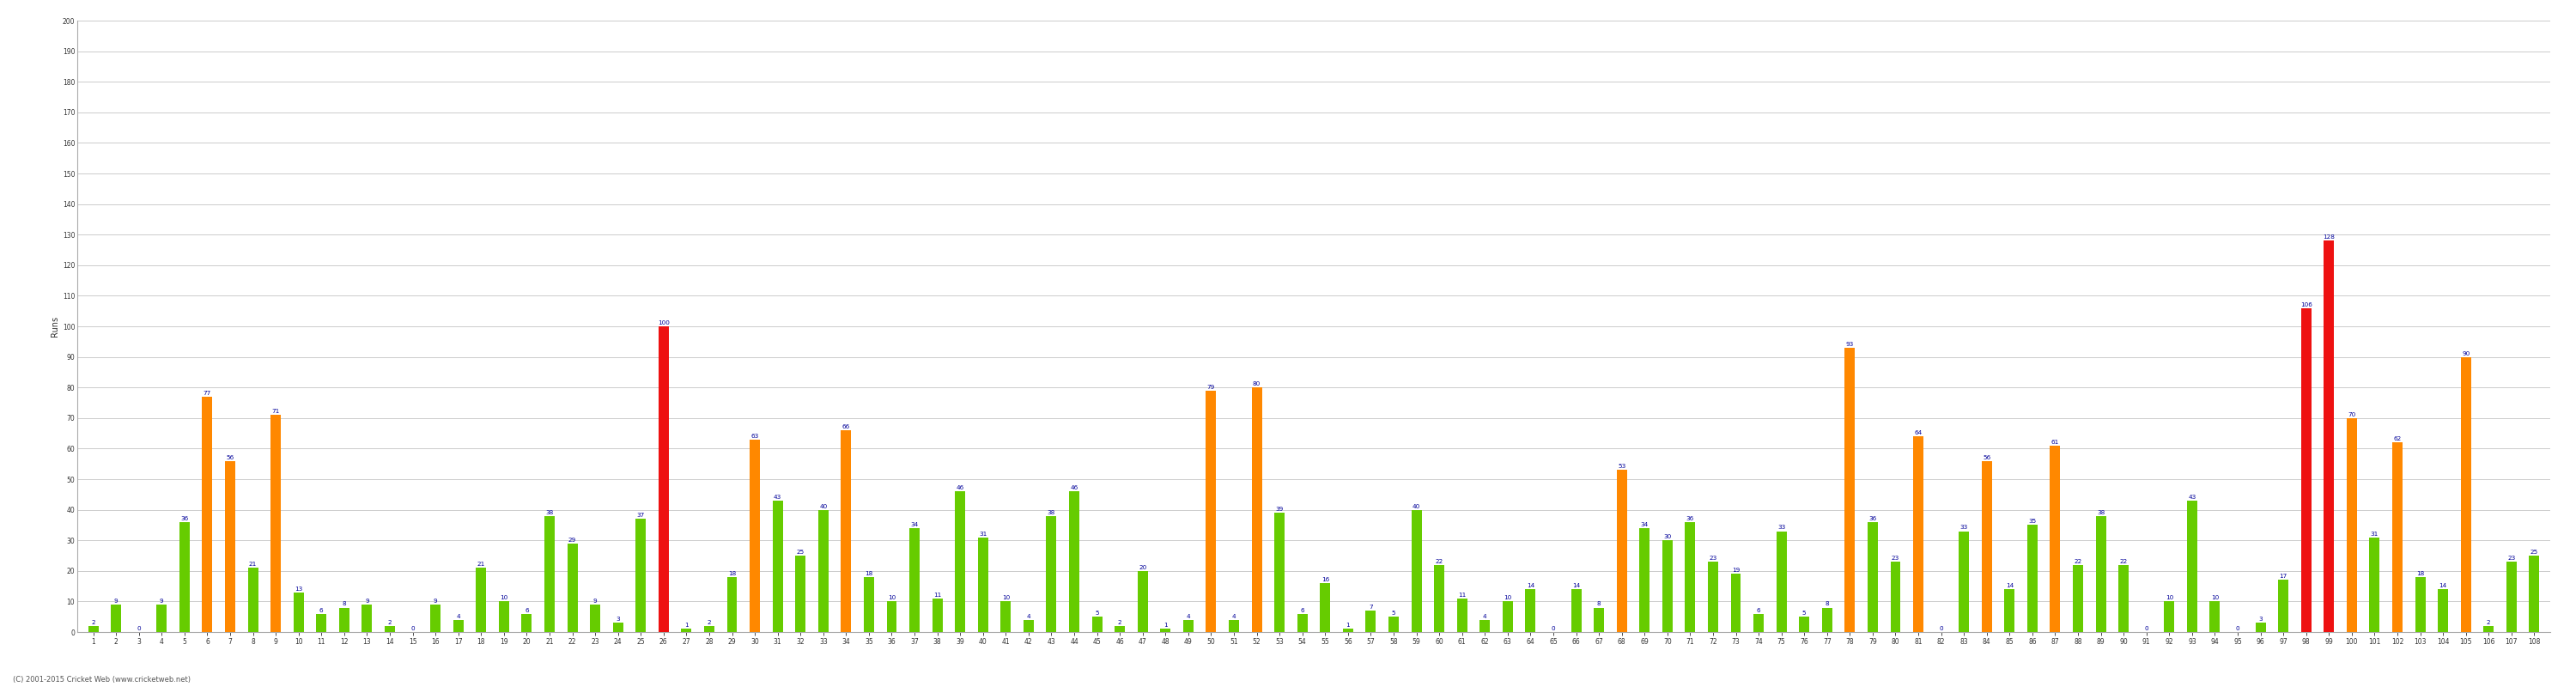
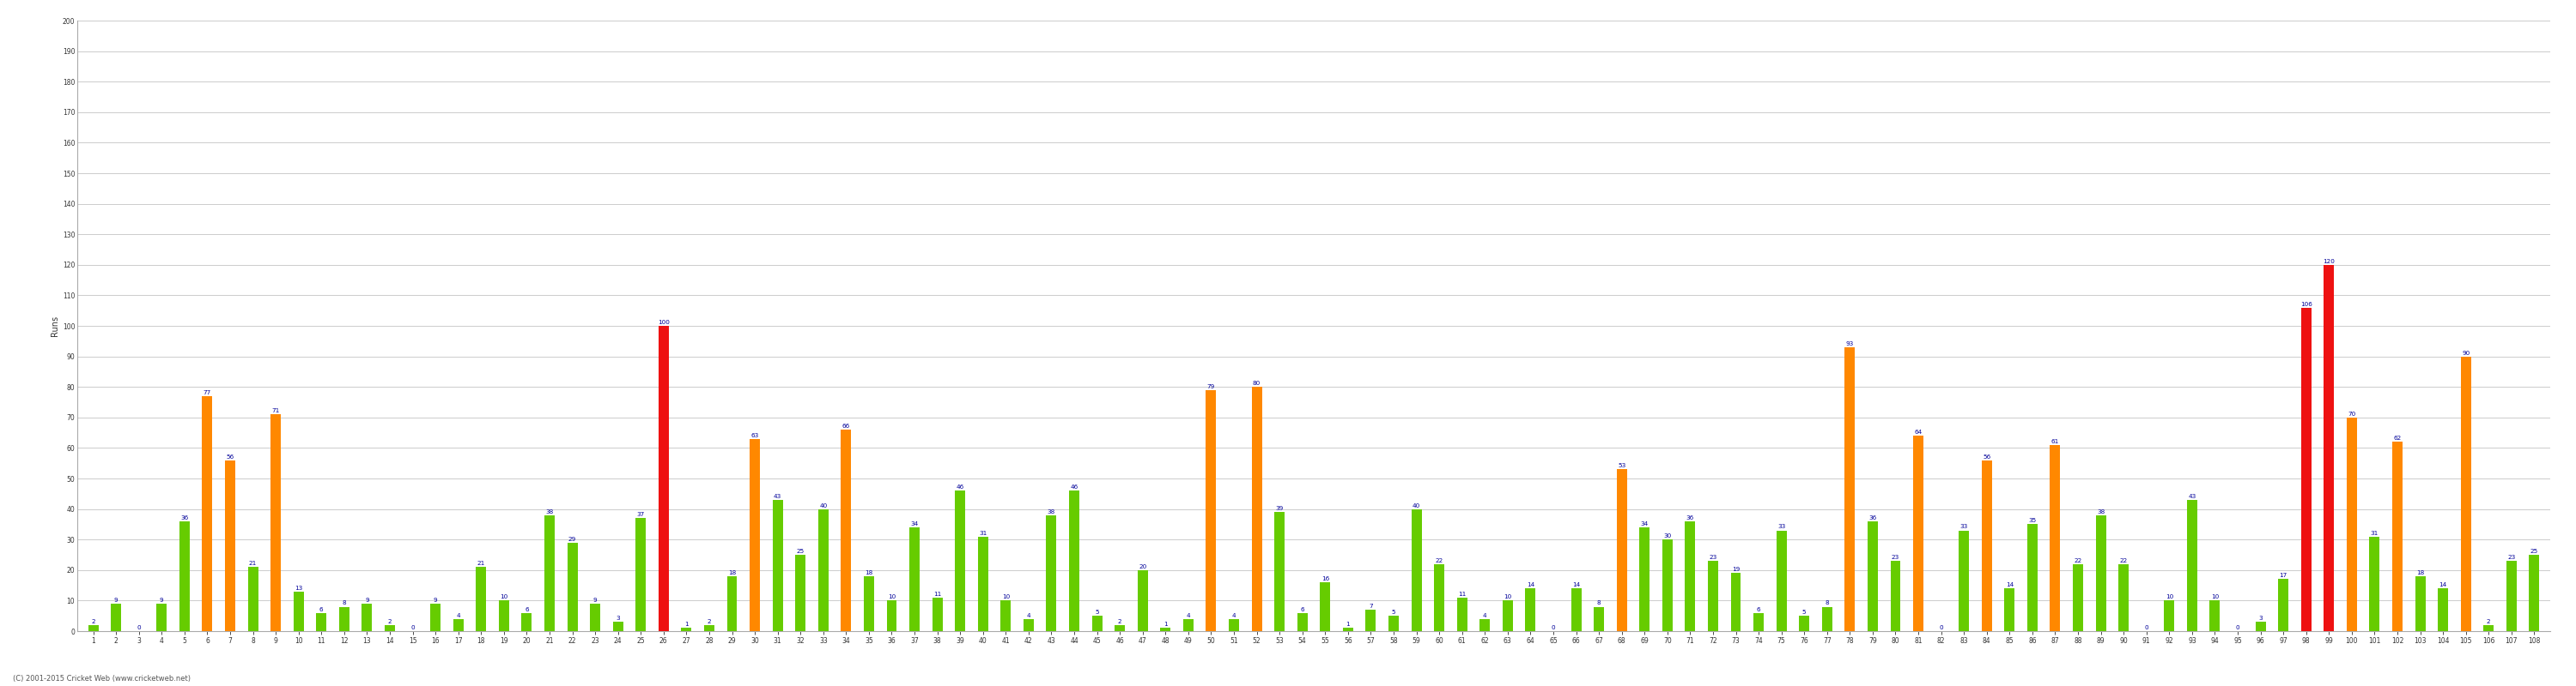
99: 128 -> 120
